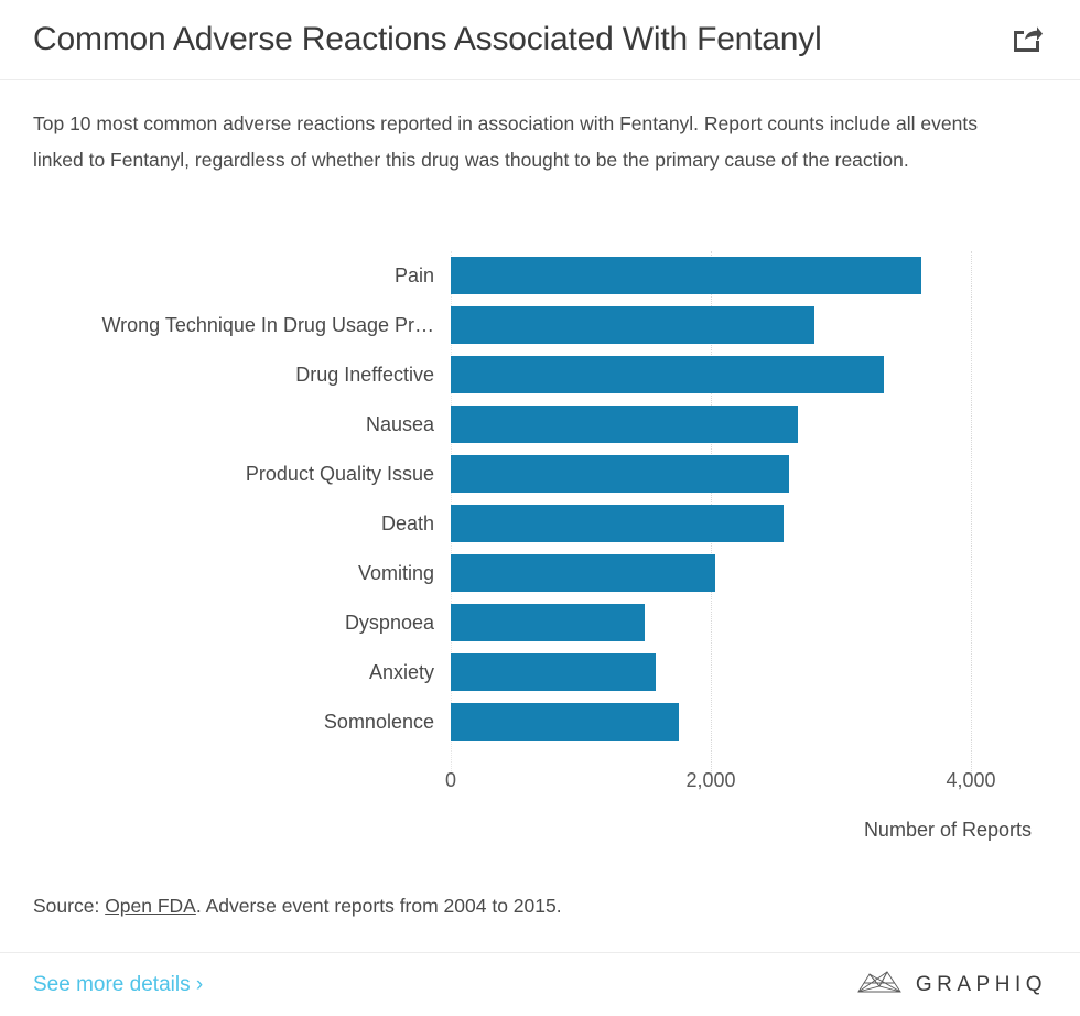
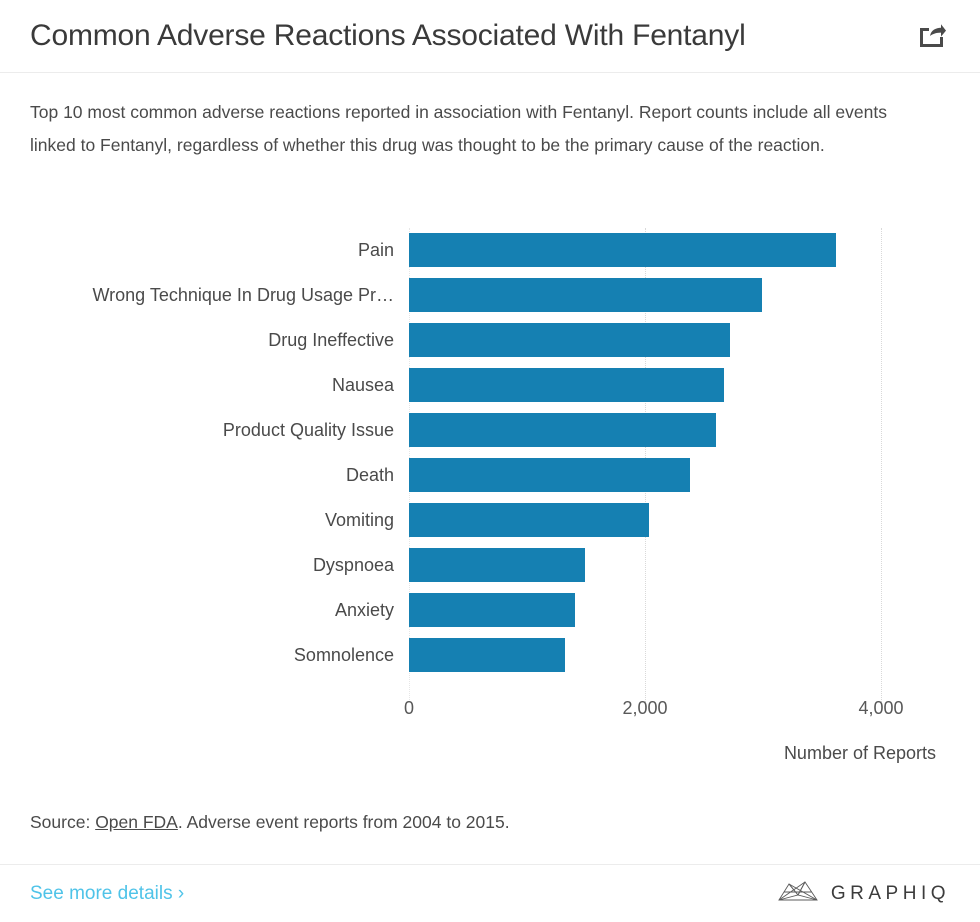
Wrong Technique In Drug Usage Pr…: 2800 -> 2990
Drug Ineffective: 3330 -> 2720
Death: 2560 -> 2380
Anxiety: 1580 -> 1410
Somnolence: 1750 -> 1320
